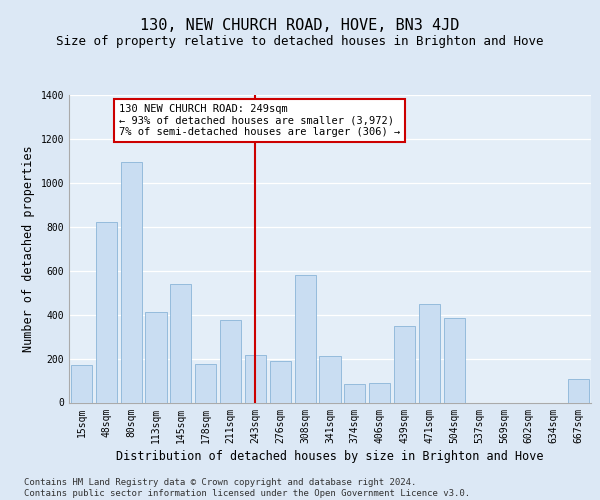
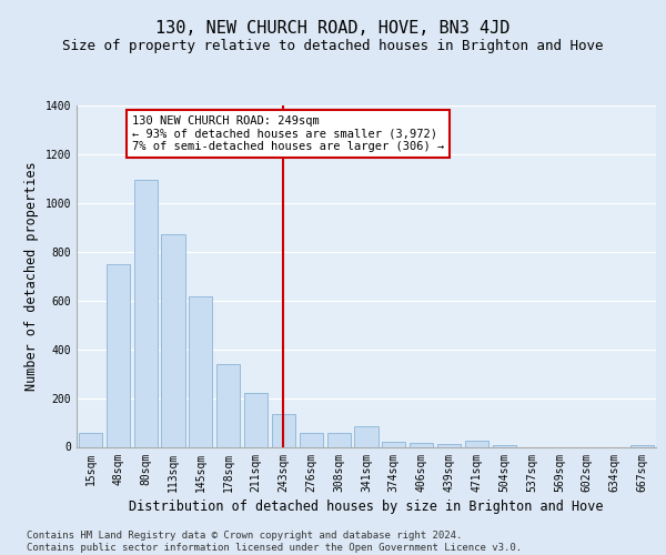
15sqm: 170 -> 55
48sqm: 820 -> 750
113sqm: 410 -> 870
145sqm: 540 -> 615
178sqm: 175 -> 340
211sqm: 375 -> 220
243sqm: 215 -> 135
276sqm: 190 -> 55
308sqm: 580 -> 58
341sqm: 210 -> 85
374sqm: 85 -> 20
406sqm: 90 -> 15
439sqm: 350 -> 10
471sqm: 450 -> 25
504sqm: 385 -> 5
667sqm: 105 -> 5
